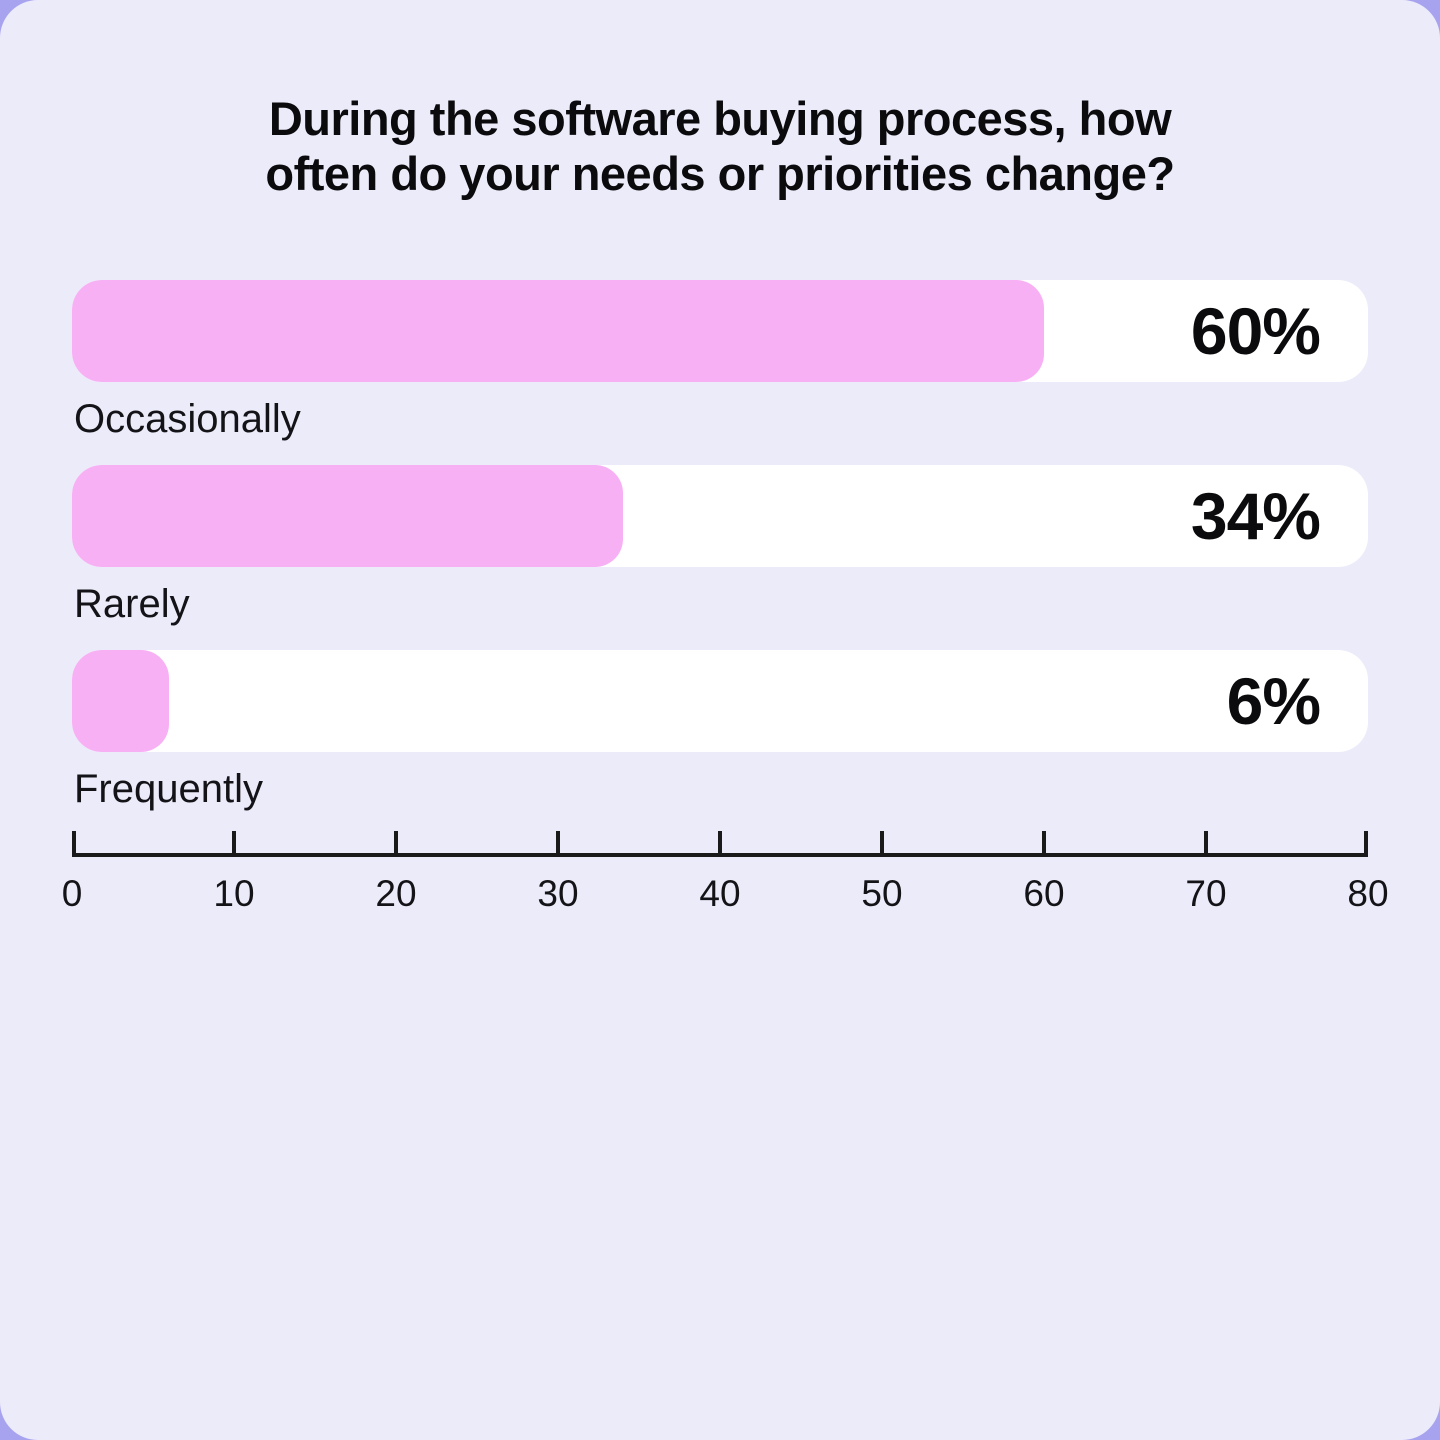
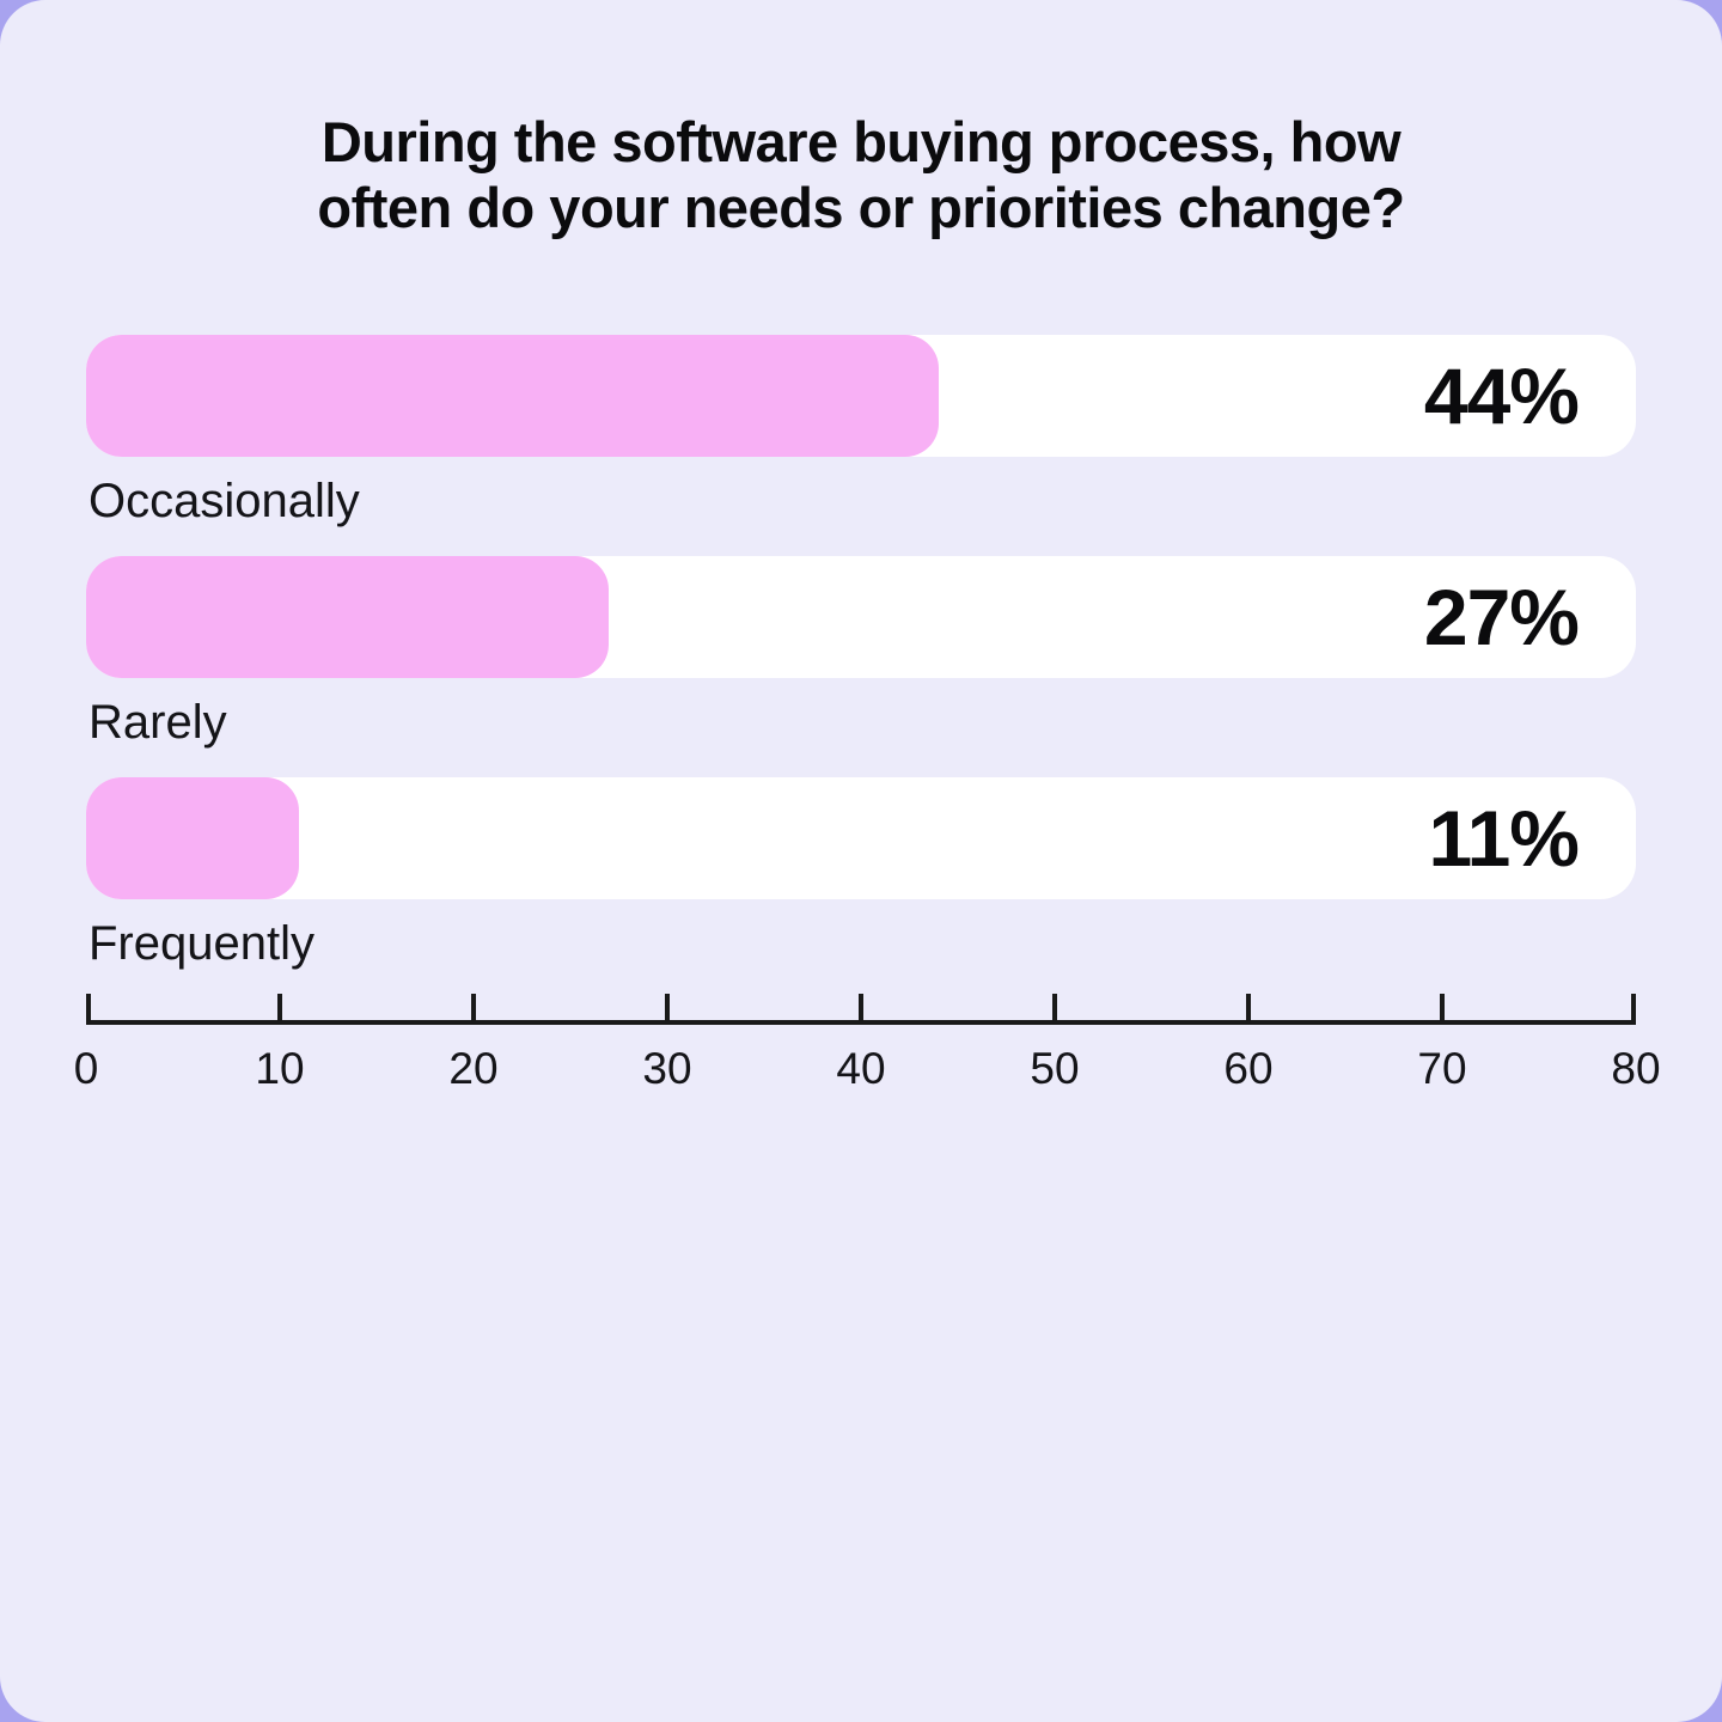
Occasionally: 60% -> 44%
Rarely: 34% -> 27%
Frequently: 6% -> 11%
